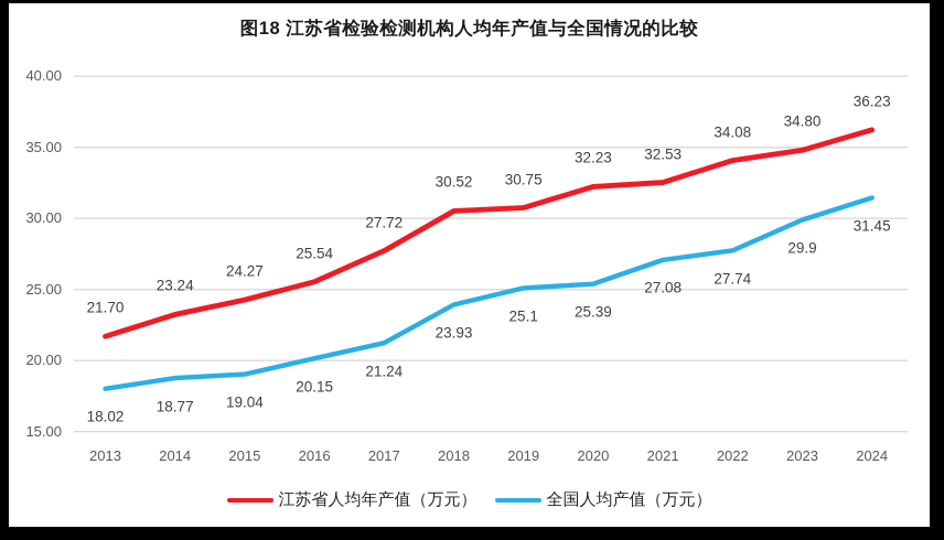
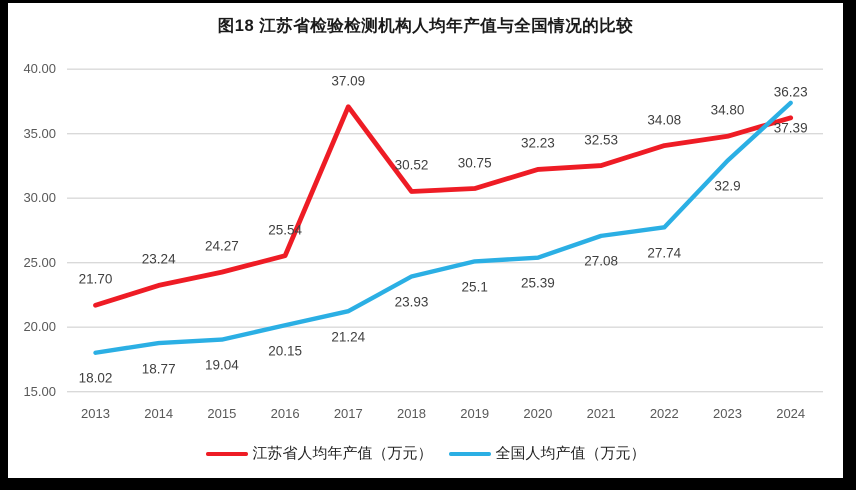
江苏省人均年产值（万元）/2017: 27.72 -> 37.09
全国人均产值（万元）/2023: 29.9 -> 32.9
全国人均产值（万元）/2024: 31.45 -> 37.39
